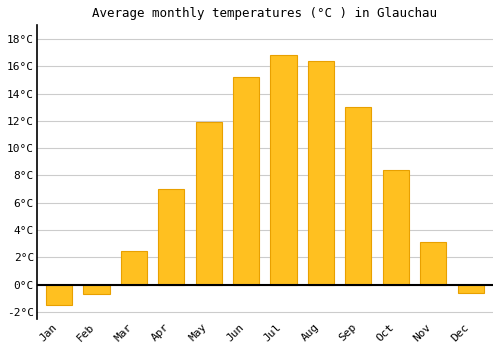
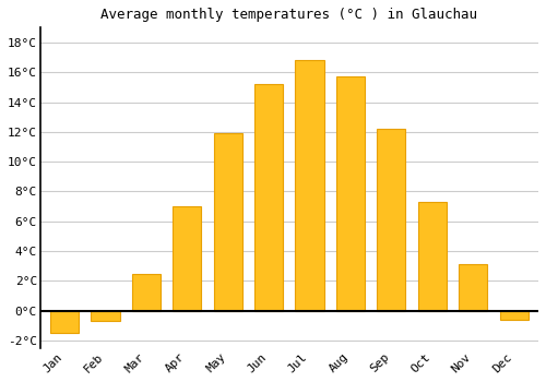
Aug: 16.4°C -> 15.7°C
Sep: 13.0°C -> 12.2°C
Oct: 8.4°C -> 7.3°C
